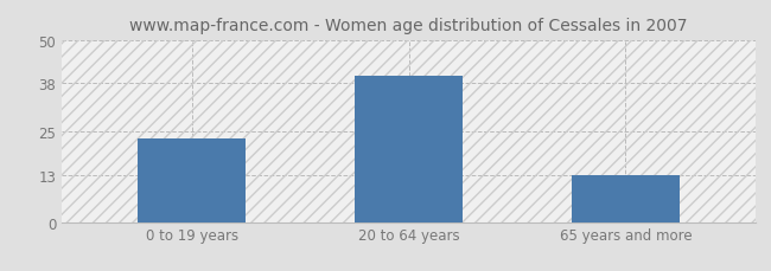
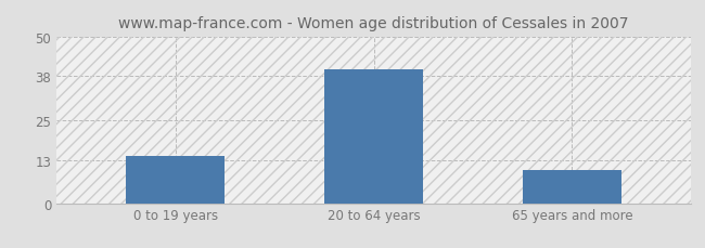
0 to 19 years: 23 -> 14
65 years and more: 13 -> 10
